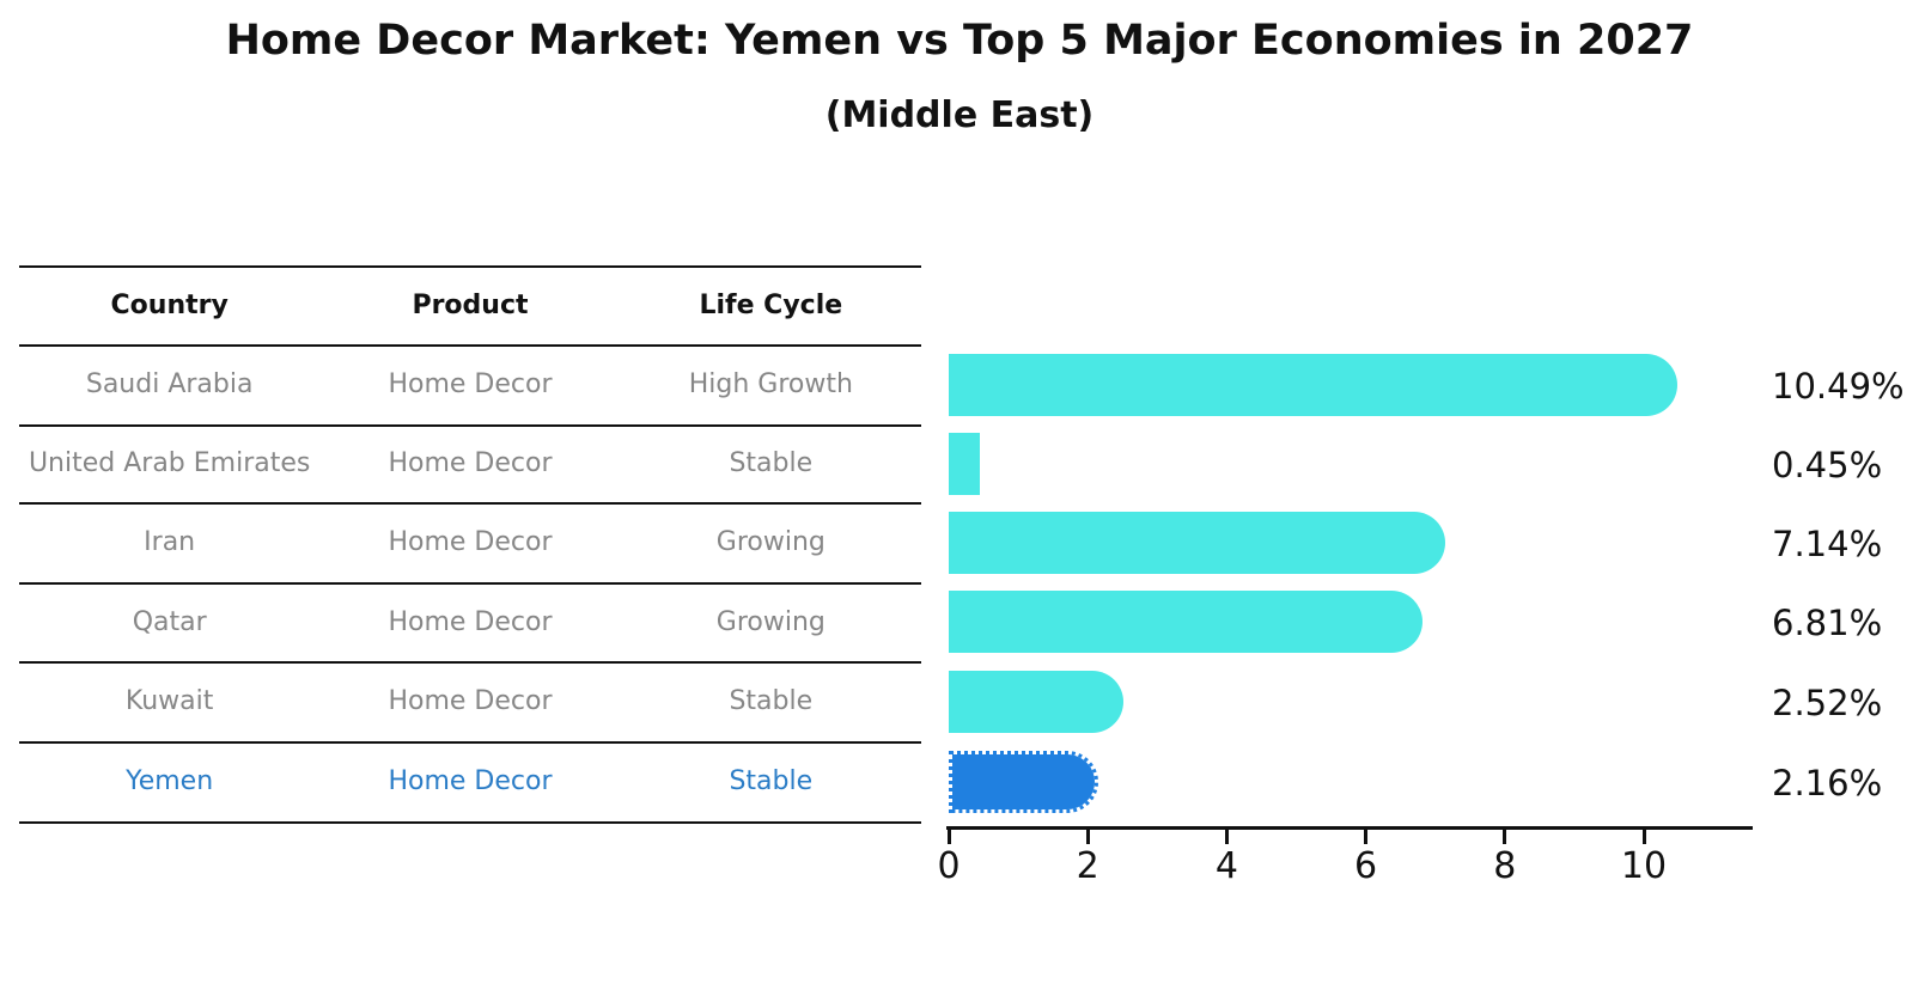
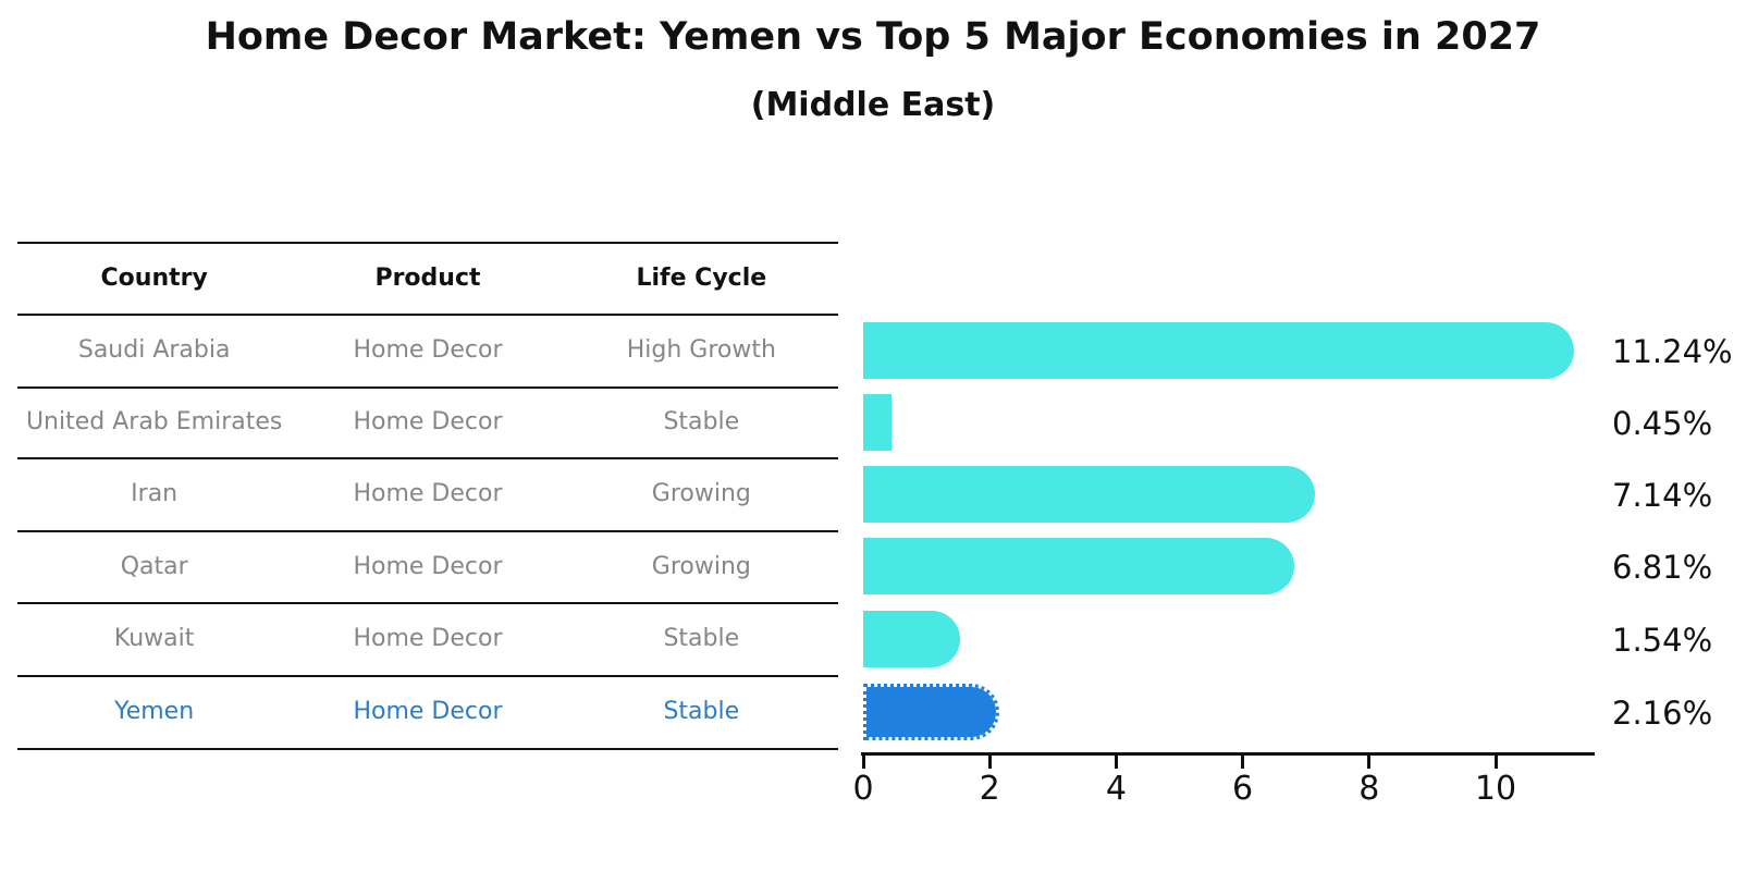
Saudi Arabia: 10.49% -> 11.24%
Kuwait: 2.52% -> 1.54%
